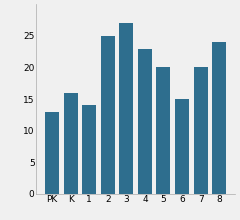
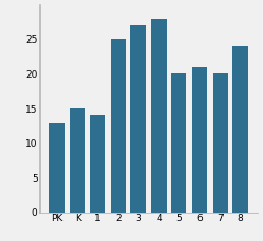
K: 16 -> 15
4: 23 -> 28
6: 15 -> 21
